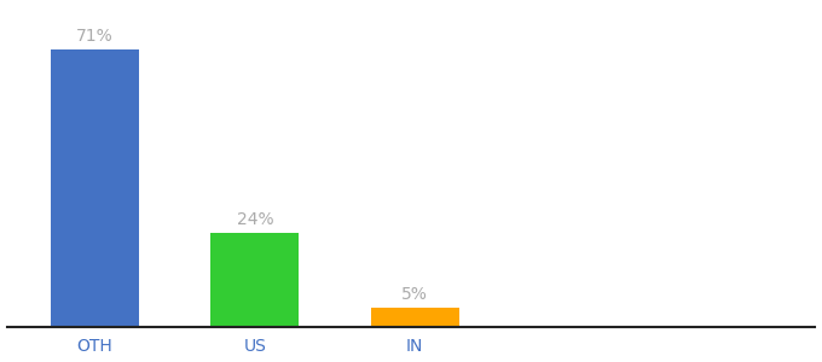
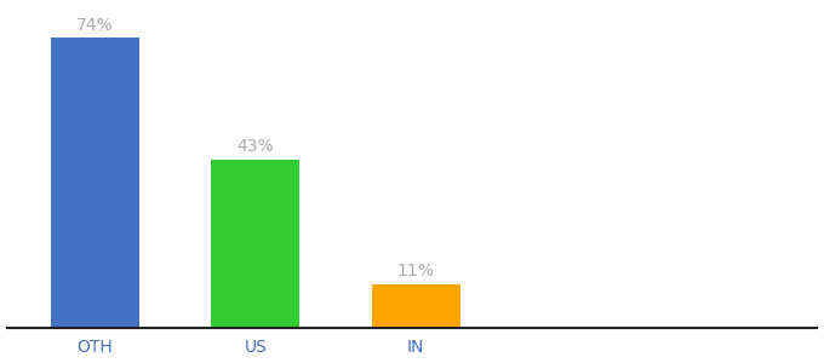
OTH: 71% -> 74%
US: 24% -> 43%
IN: 5% -> 11%
